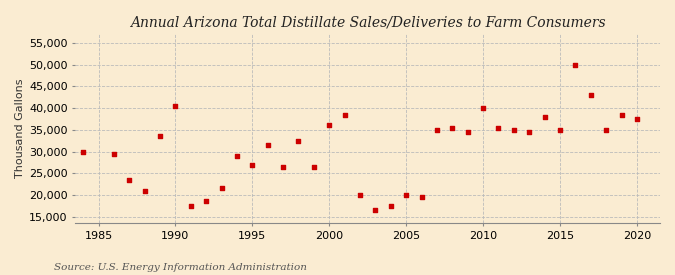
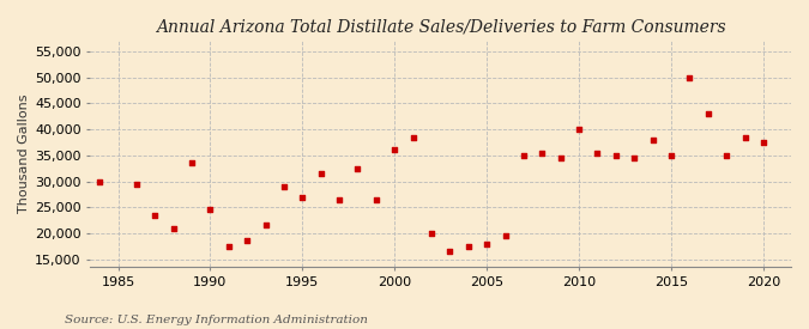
1990: 40,500 -> 24,500
2005: 20,000 -> 18,000
